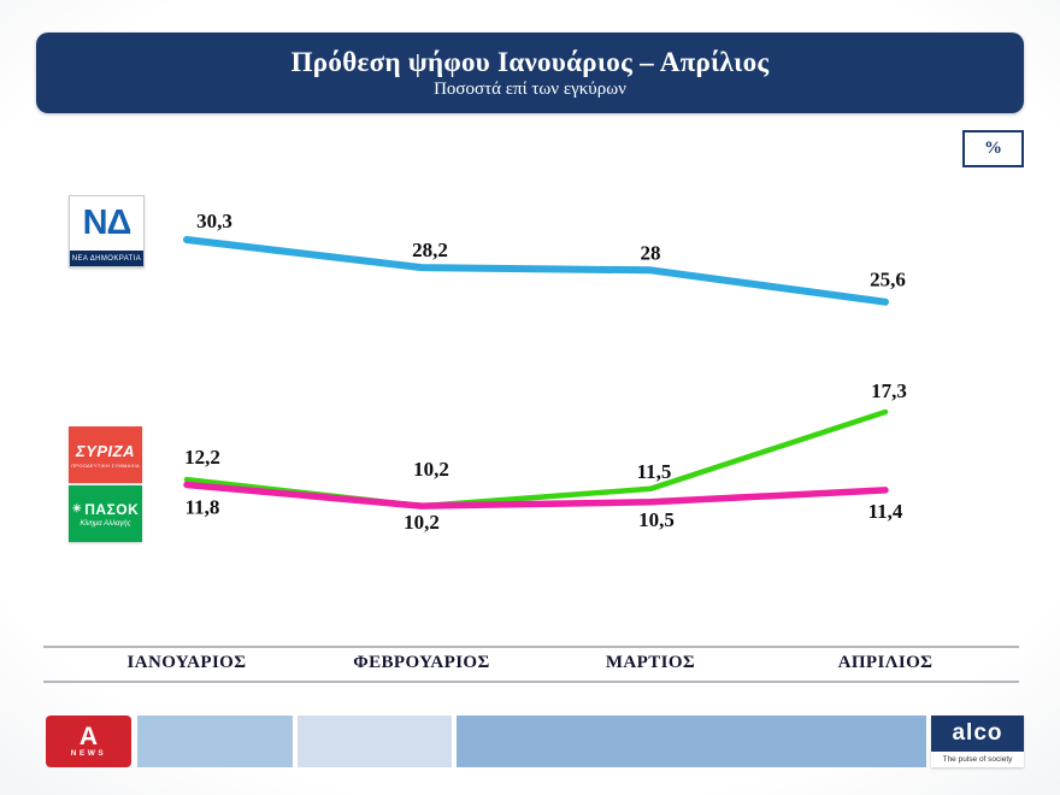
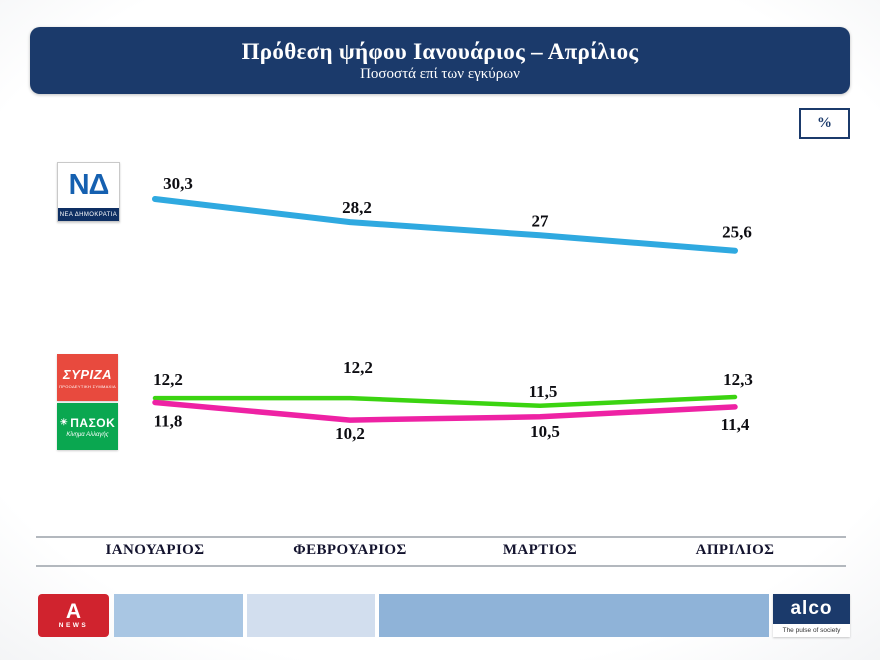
ΠΑΣΟΚ/ΦΕΒΡΟΥΑΡΙΟΣ: 10,2 -> 12,2
ΝΕΑ ΔΗΜΟΚΡΑΤΙΑ/ΜΑΡΤΙΟΣ: 28 -> 27
ΠΑΣΟΚ/ΑΠΡΙΛΙΟΣ: 17,3 -> 12,3
